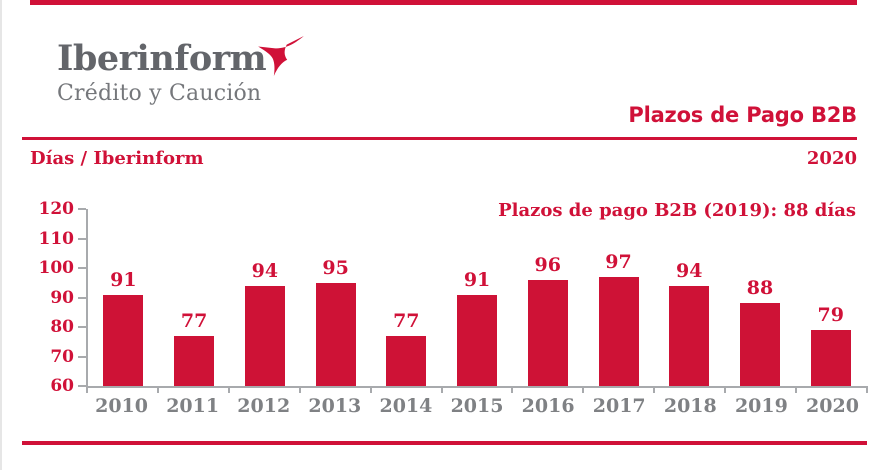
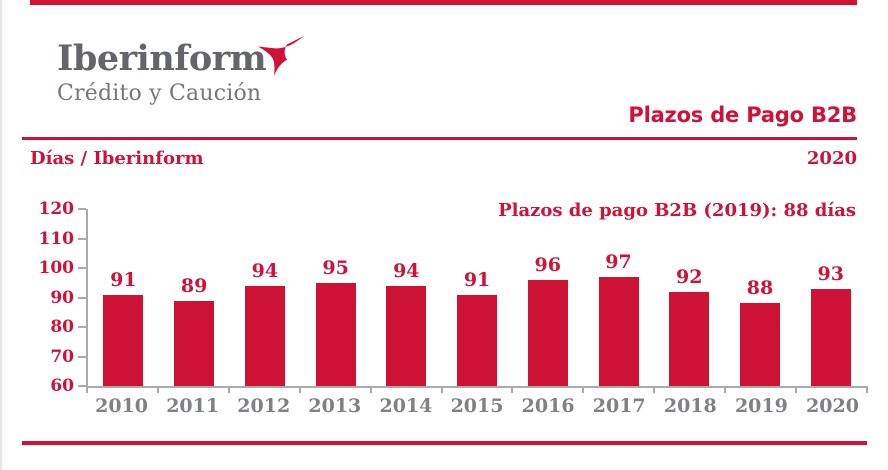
2011: 77 -> 89
2014: 77 -> 94
2018: 94 -> 92
2020: 79 -> 93
